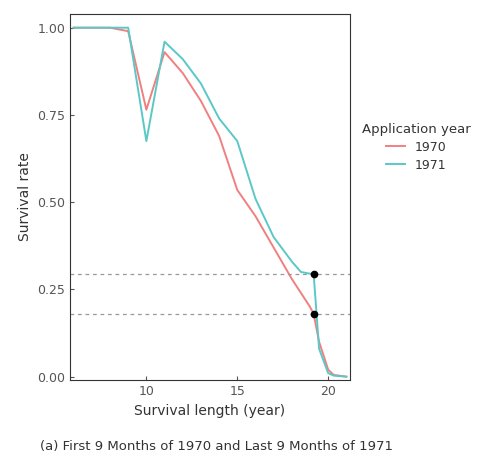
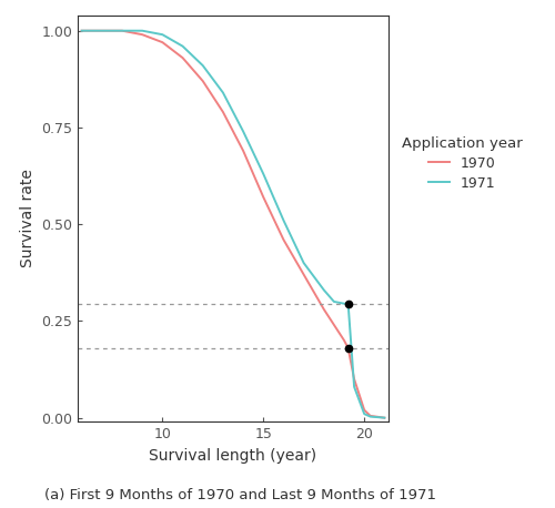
1970/10: 0.765 -> 0.970
1971/10: 0.675 -> 0.990
1970/15: 0.535 -> 0.570
1971/15: 0.675 -> 0.630
